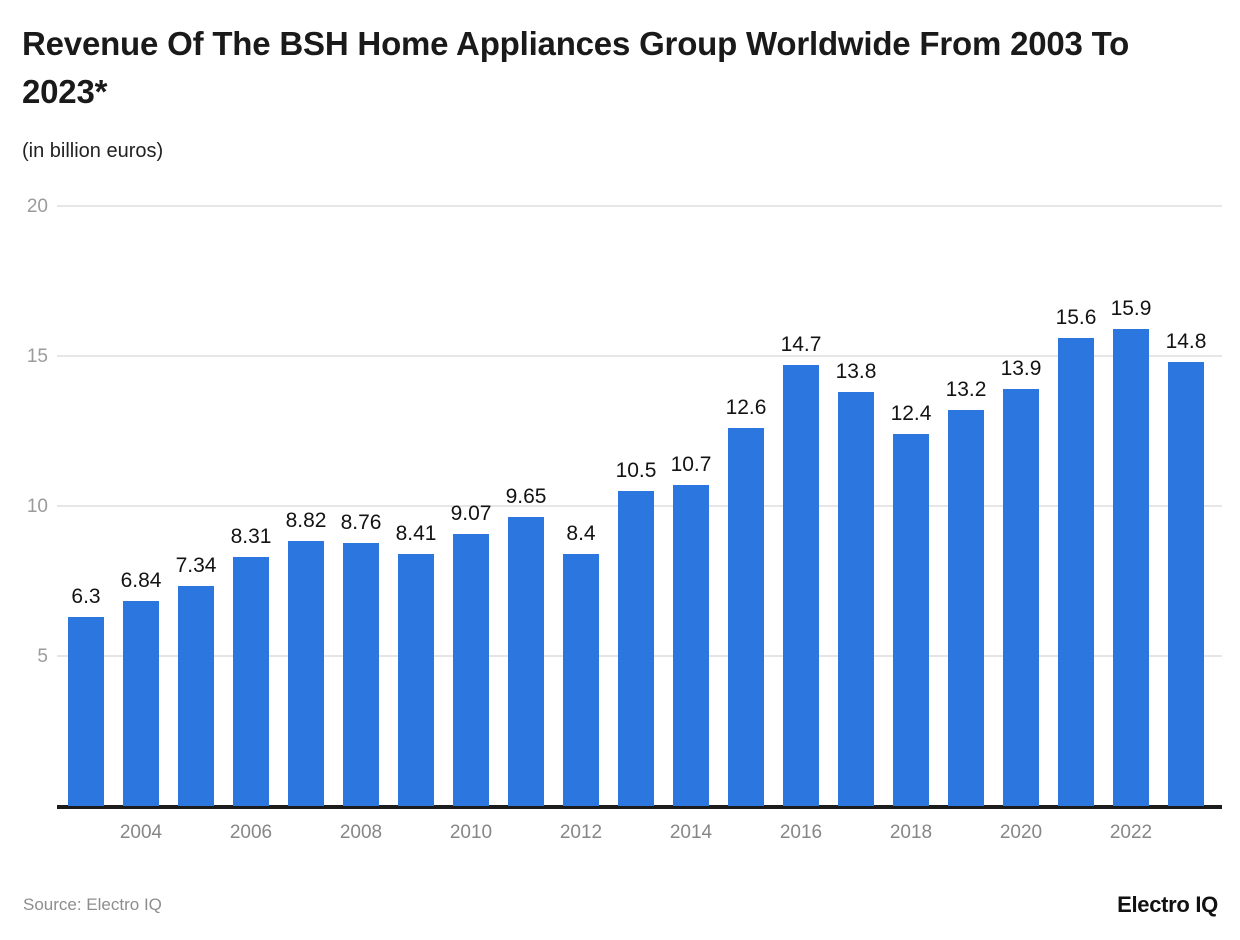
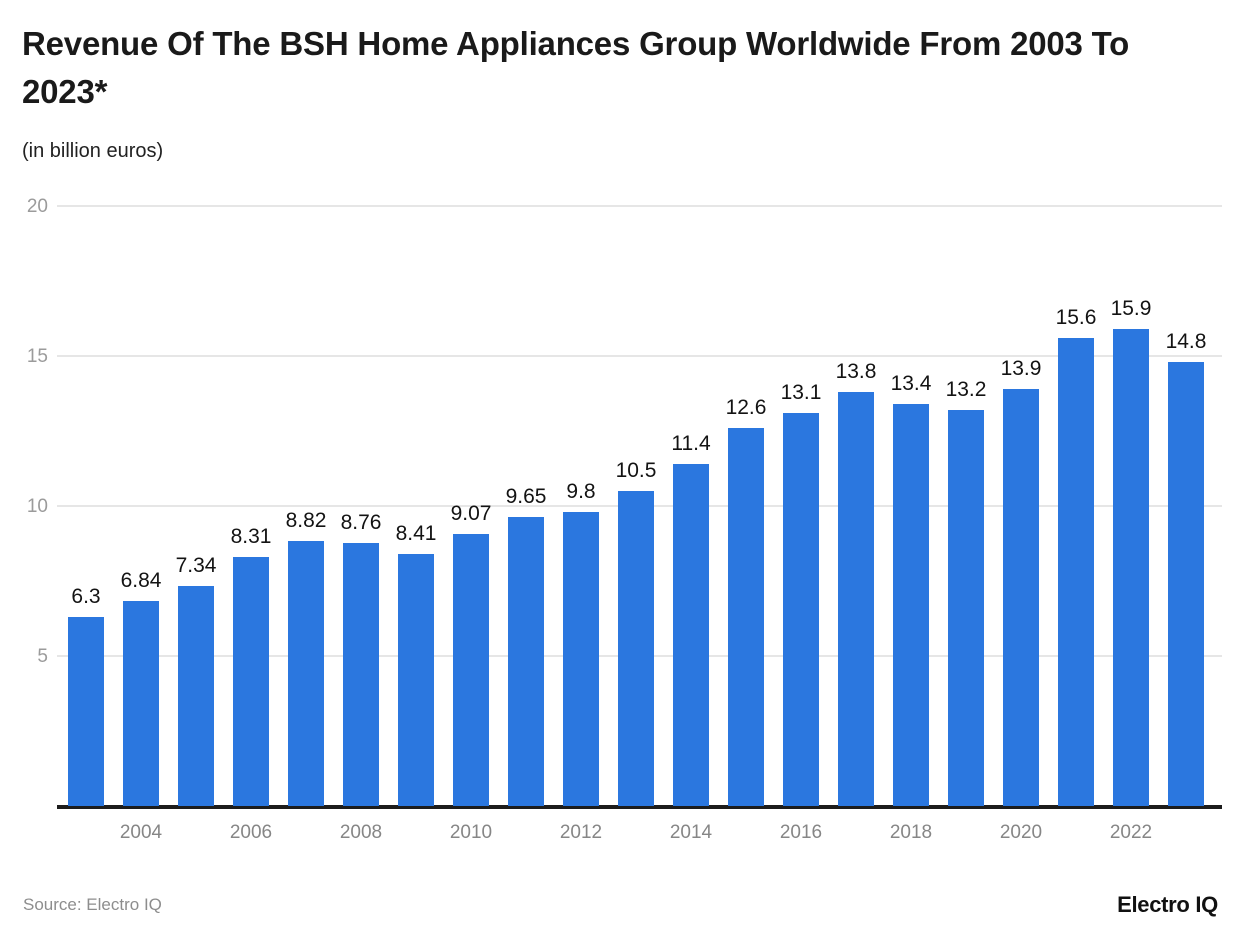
2012: 8.4 -> 9.8
2014: 10.7 -> 11.4
2016: 14.7 -> 13.1
2018: 12.4 -> 13.4
